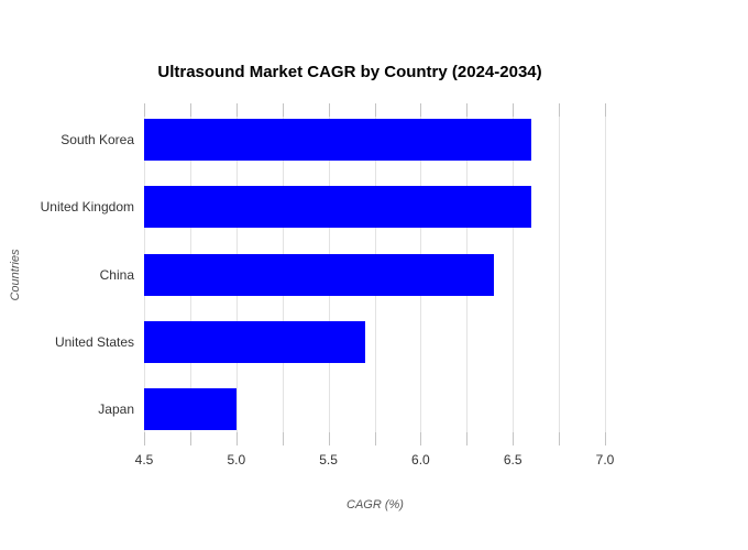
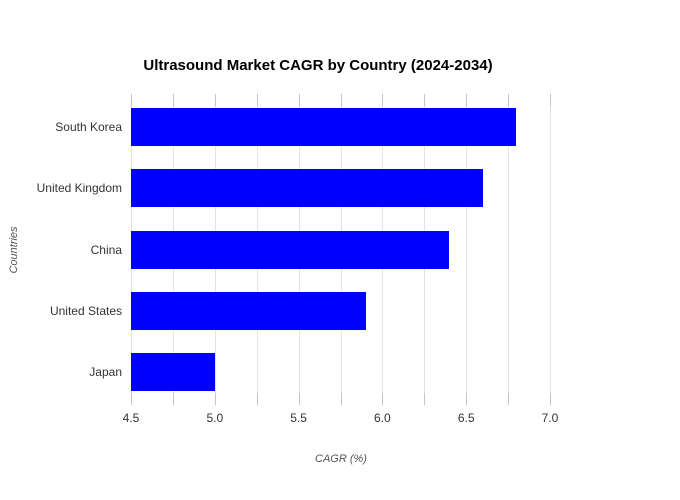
South Korea: 6.6 -> 6.8
United States: 5.7 -> 5.9
